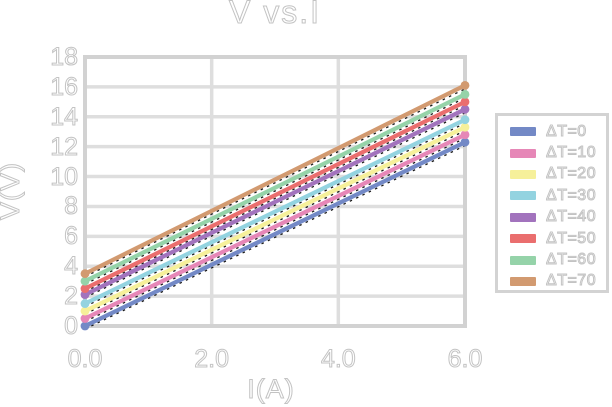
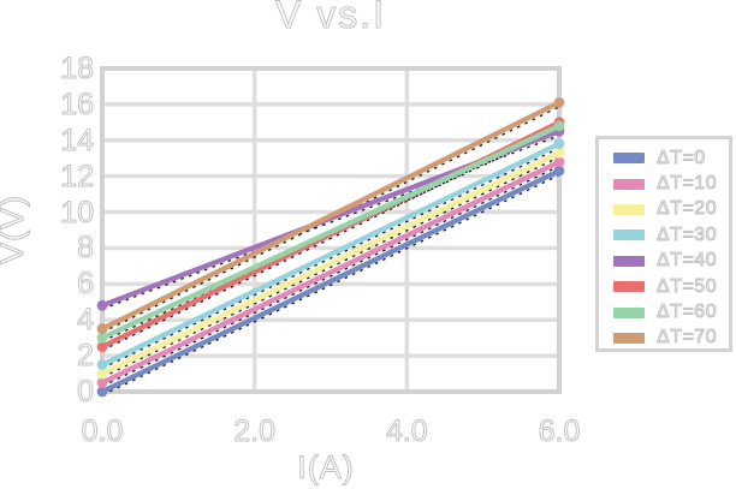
ΔT=40/0: 2.1 -> 4.8
ΔT=60/6: 15.5 -> 14.8
